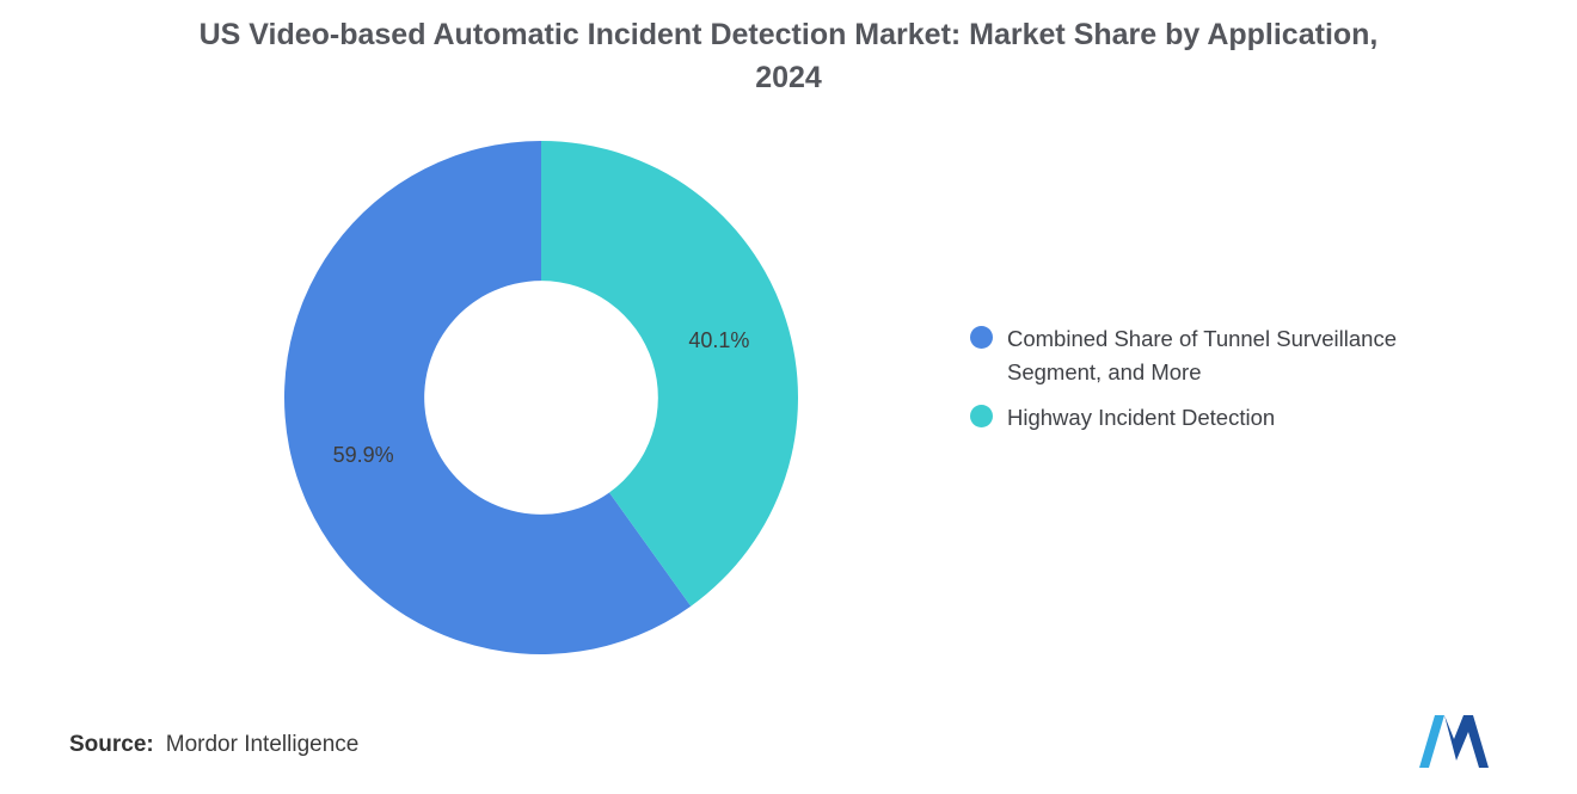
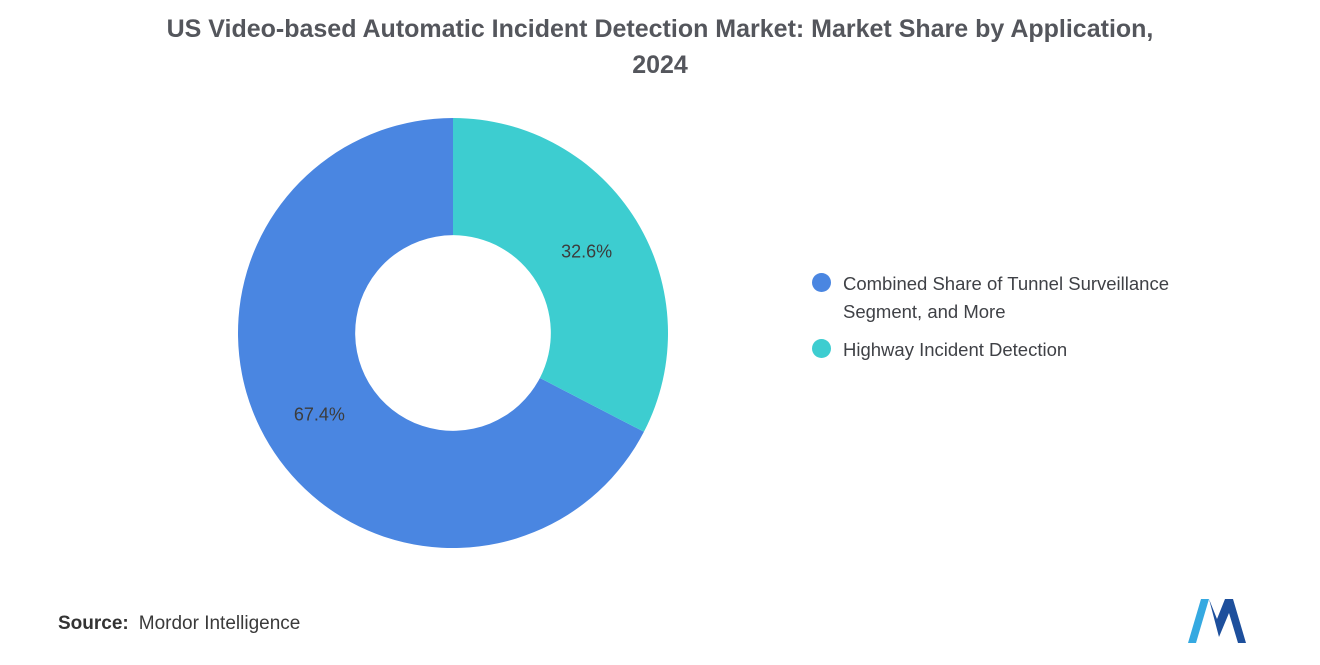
Combined Share of Tunnel Surveillance Segment, and More: 59.9% -> 67.4%
Highway Incident Detection: 40.1% -> 32.6%
